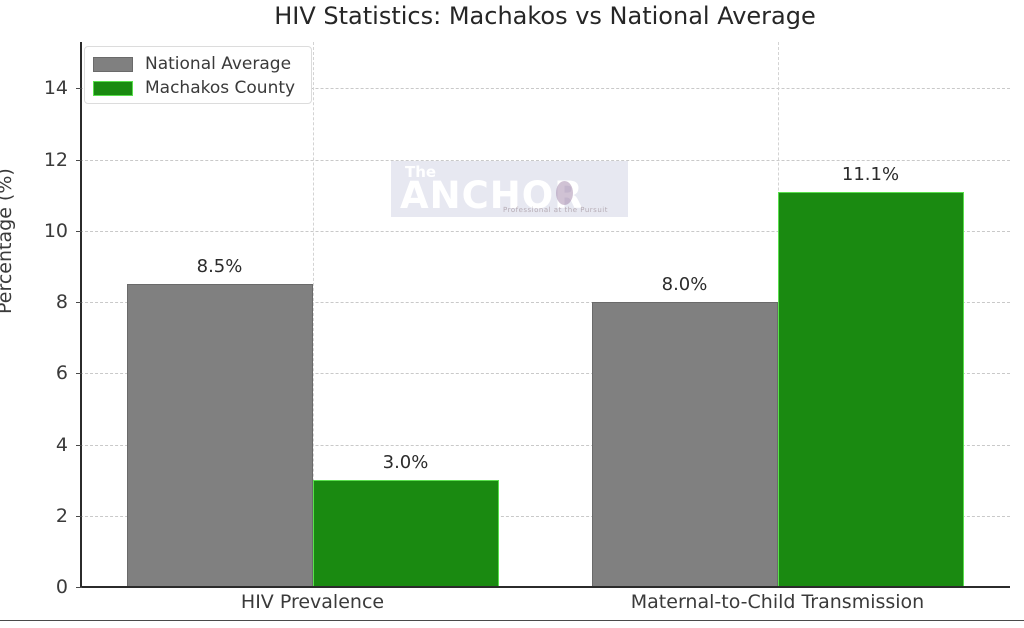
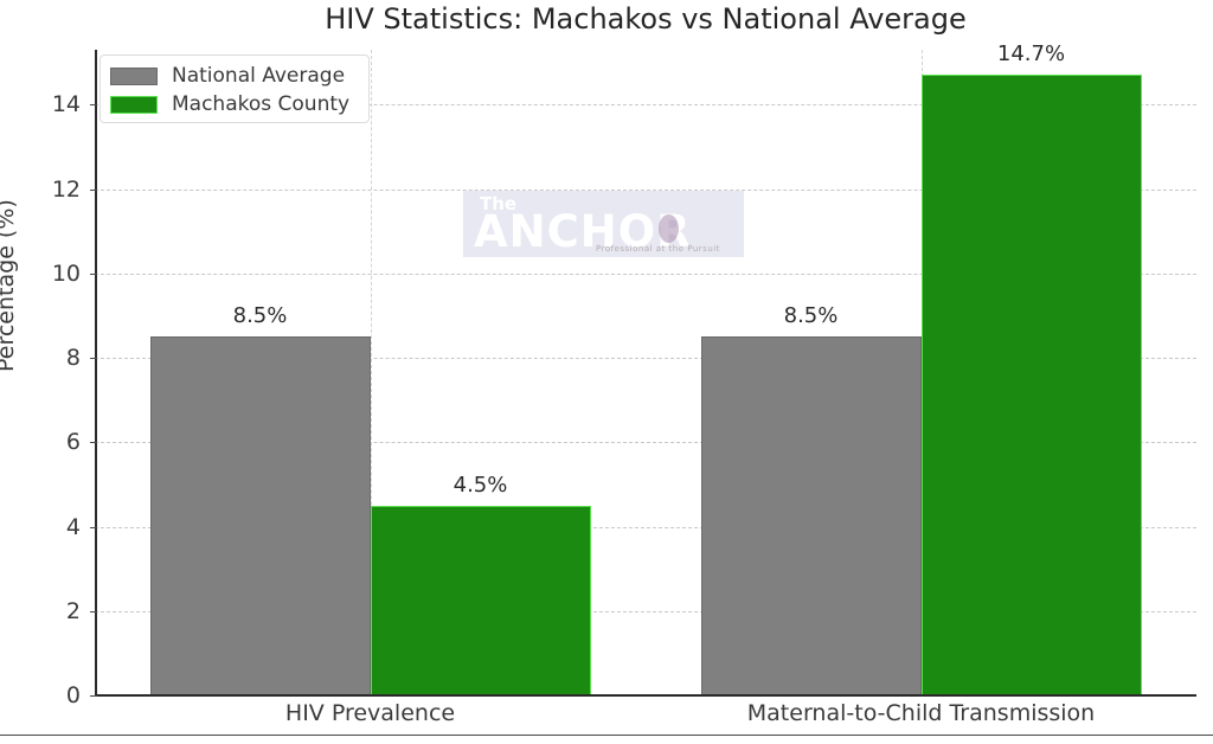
Machakos County/HIV Prevalence: 3.0% -> 4.5%
National Average/Maternal-to-Child Transmission: 8.0% -> 8.5%
Machakos County/Maternal-to-Child Transmission: 11.1% -> 14.7%
